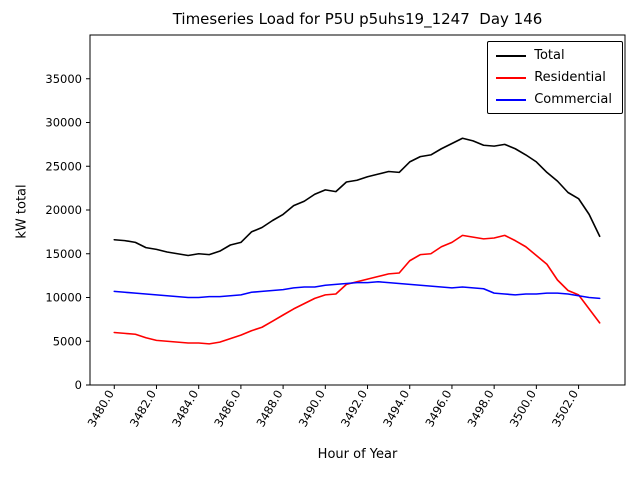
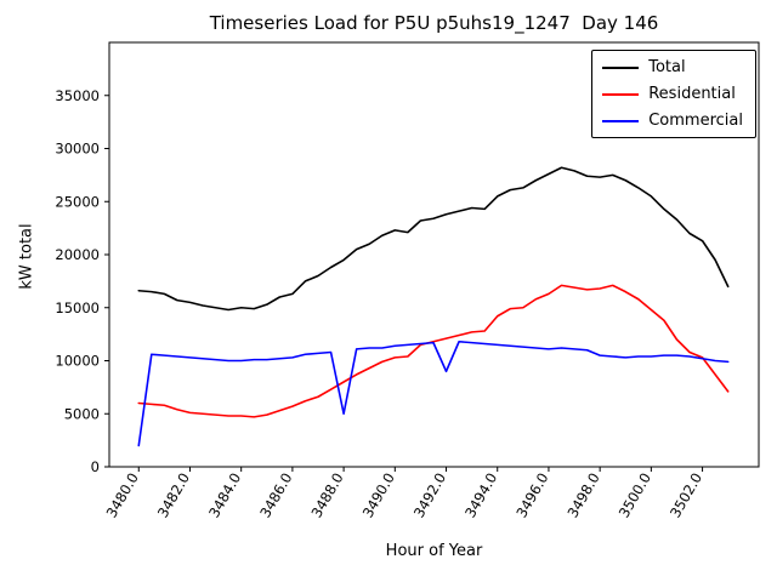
Commercial/3480.0: 11000 -> 2000
Commercial/3488.0: 11000 -> 5000
Commercial/3492.0: 12000 -> 9000
